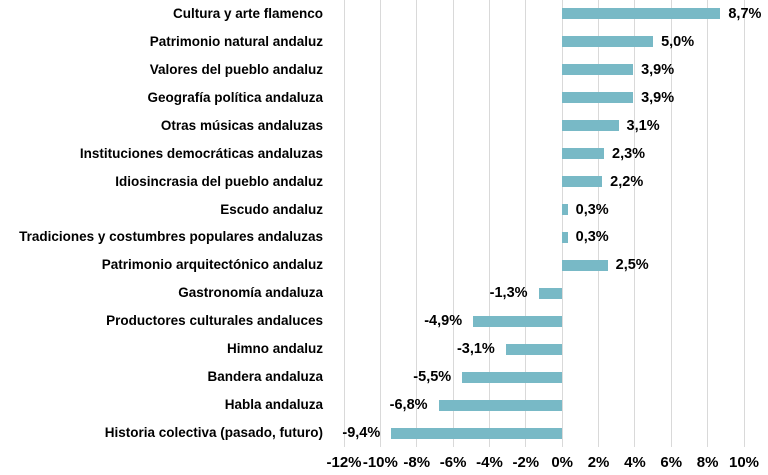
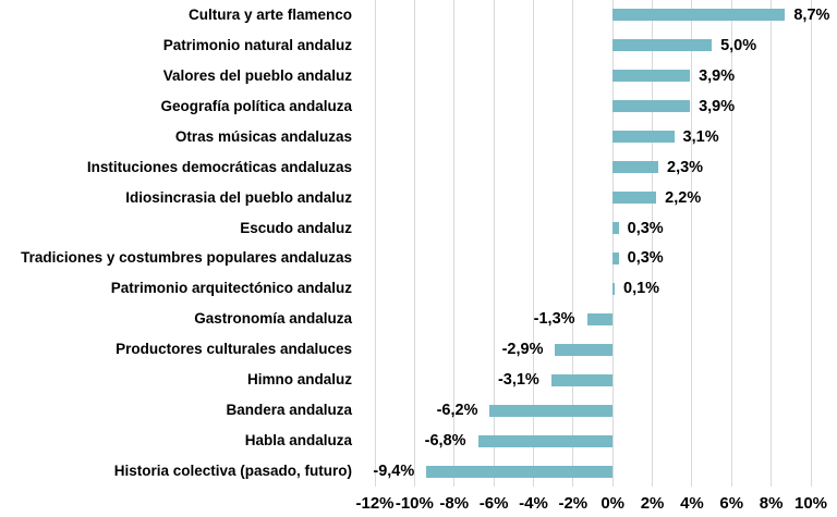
Patrimonio arquitectónico andaluz: 2,5% -> 0,1%
Productores culturales andaluces: -4,9% -> -2,9%
Bandera andaluza: -5,5% -> -6,2%
